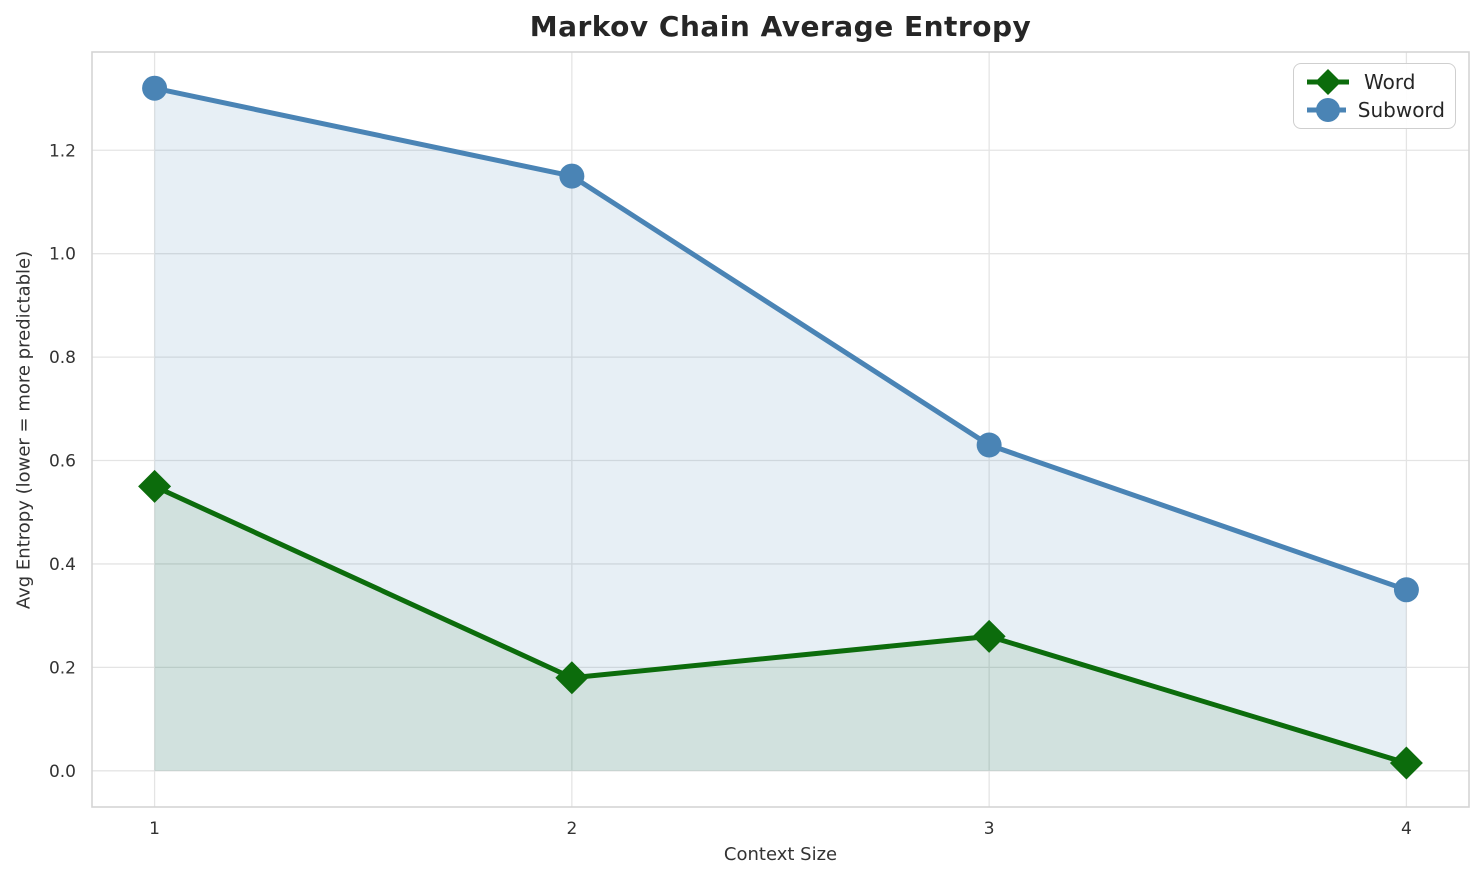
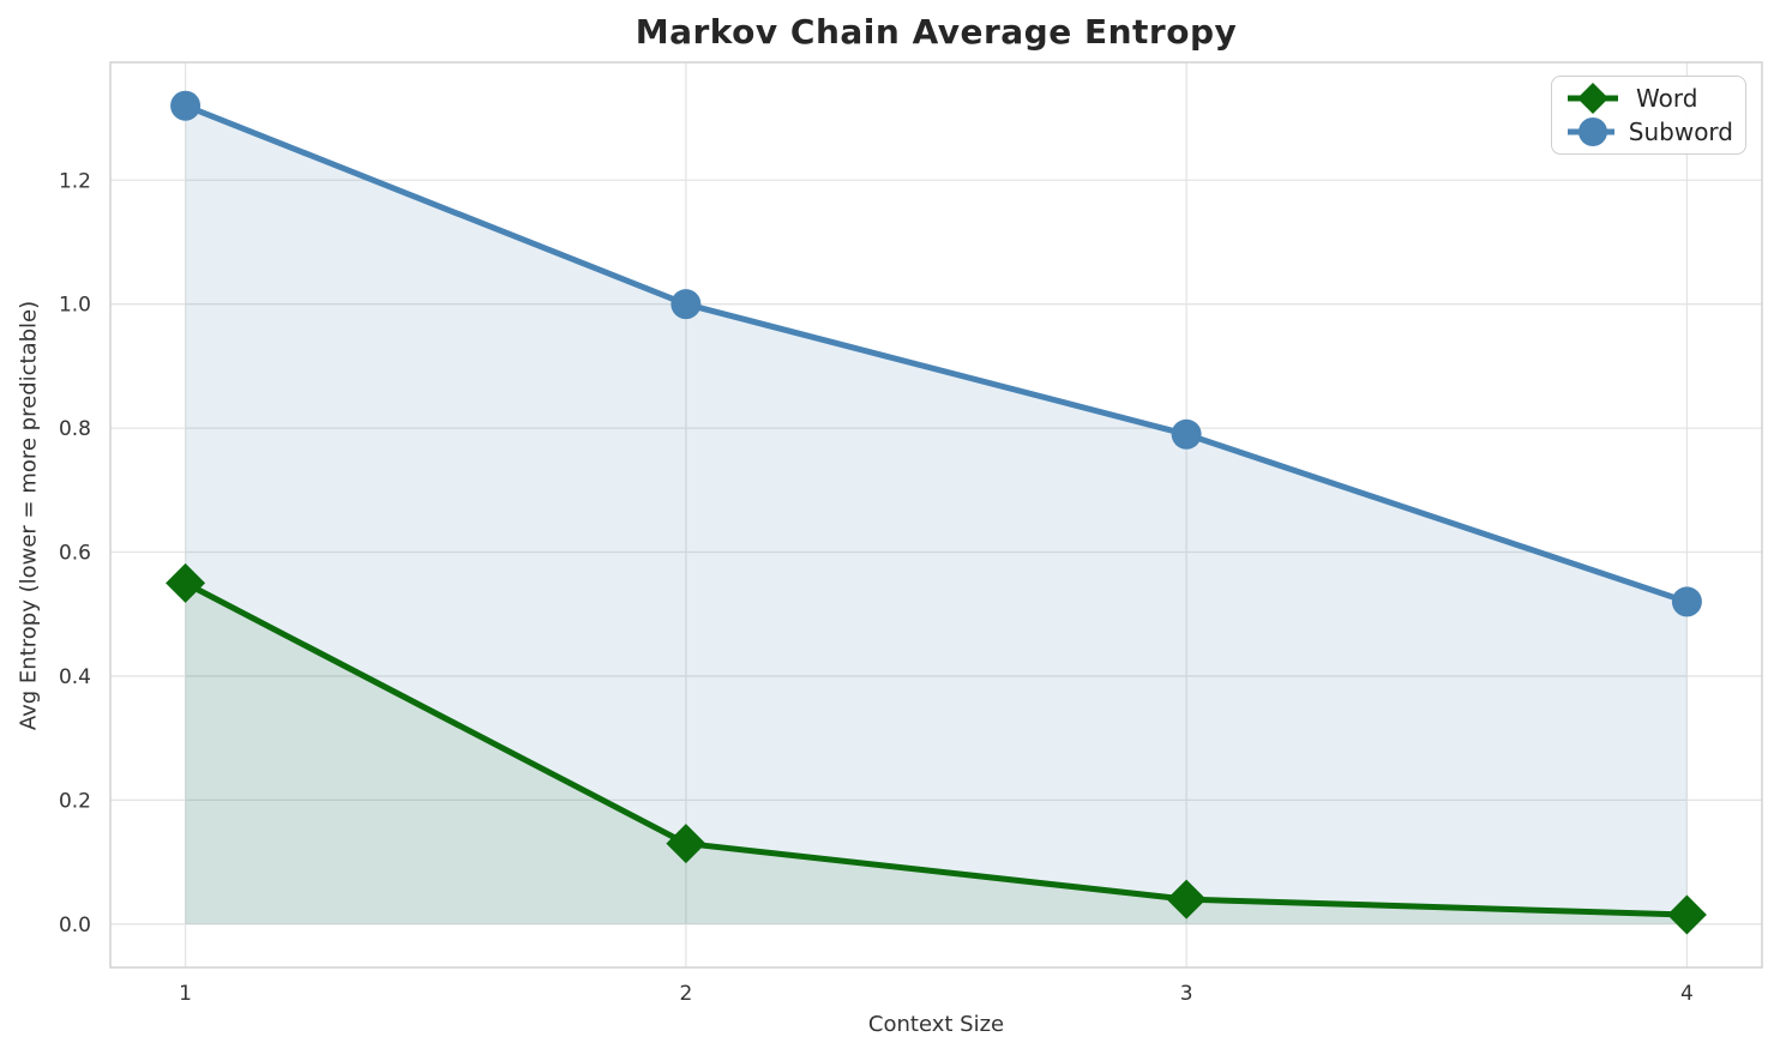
Word/2: 0.18 -> 0.13
Subword/2: 1.15 -> 1.00
Word/3: 0.26 -> 0.04
Subword/3: 0.63 -> 0.79
Subword/4: 0.35 -> 0.52
